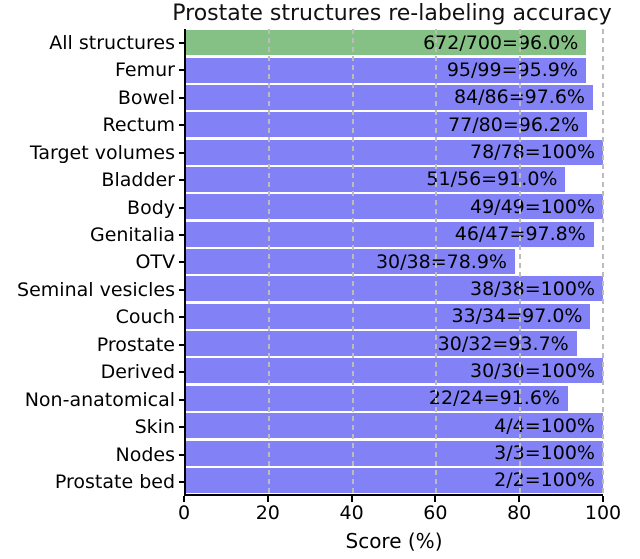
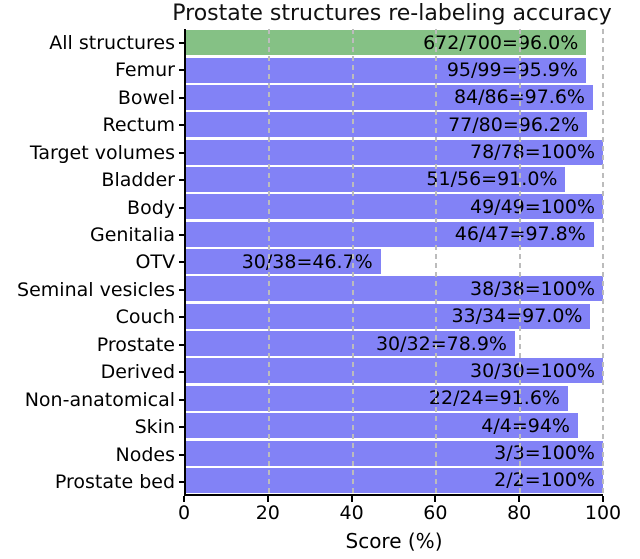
OTV: 78.9 -> 46.7
Prostate: 93.7 -> 78.9
Skin: 100 -> 94
